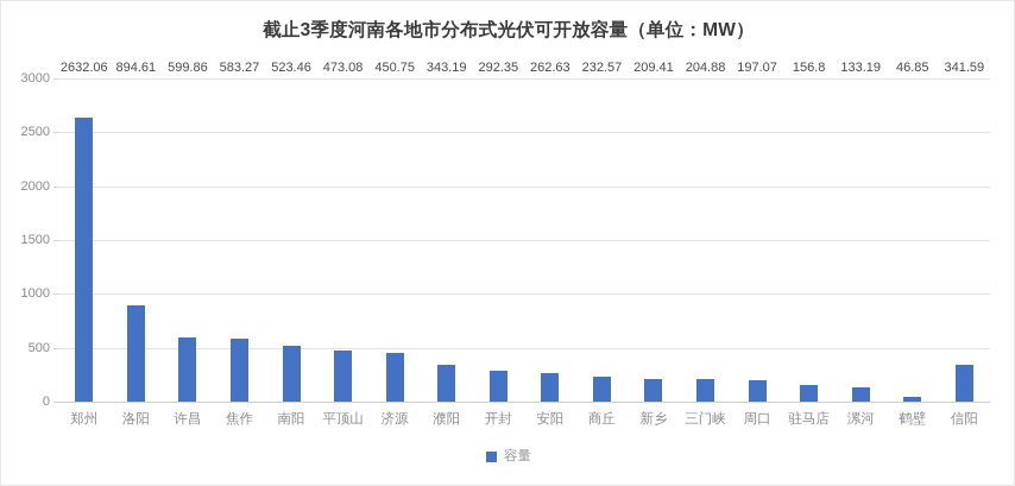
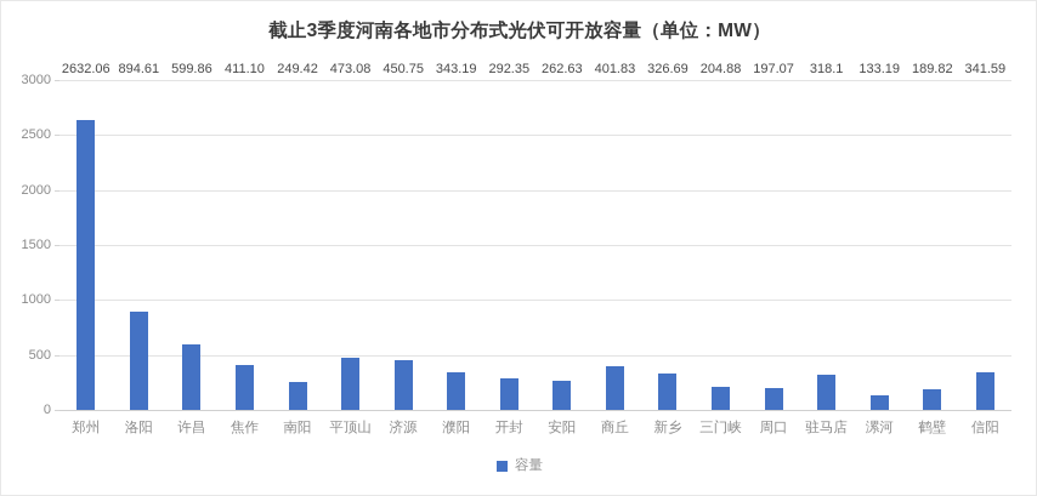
焦作: 583.27 -> 411.10
南阳: 523.46 -> 249.42
商丘: 232.57 -> 401.83
新乡: 209.41 -> 326.69
驻马店: 156.8 -> 318.1
鹤壁: 46.85 -> 189.82
